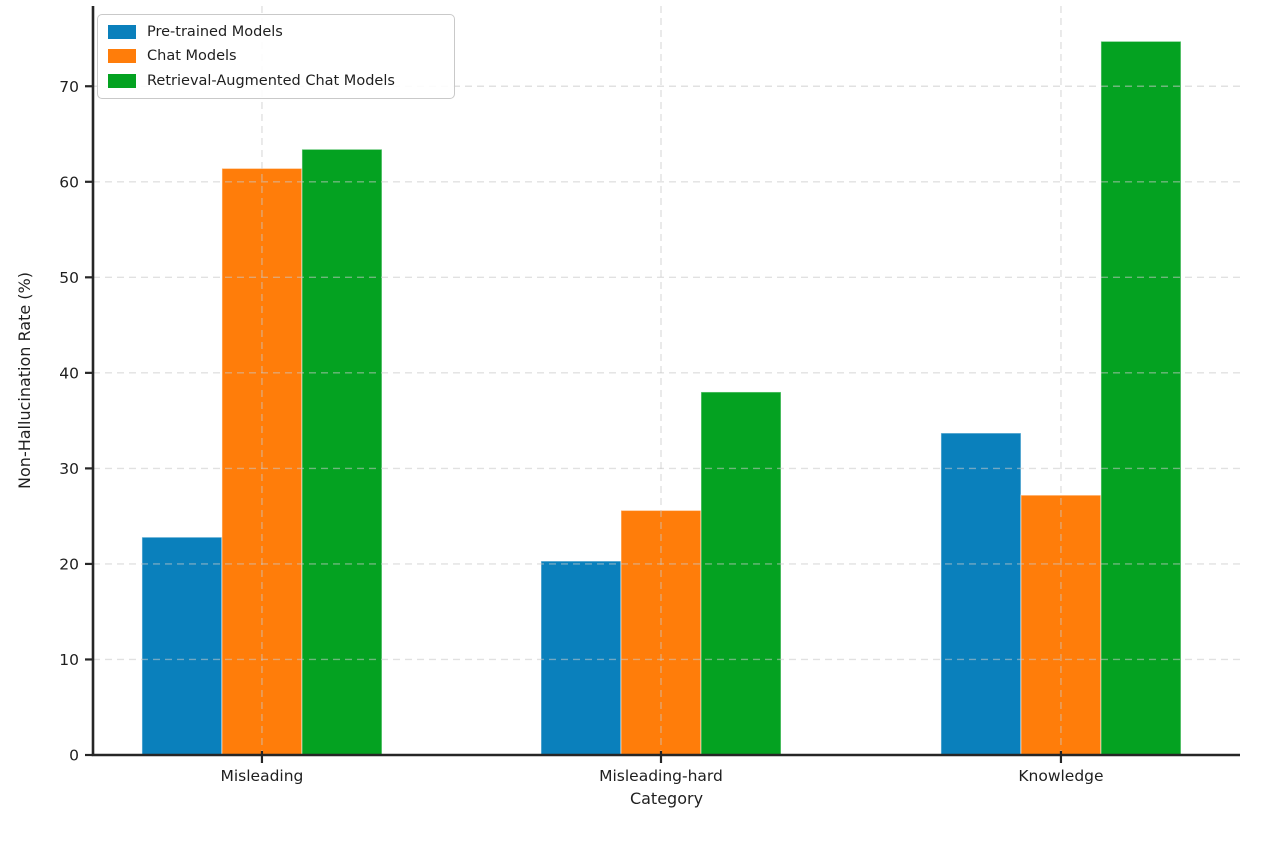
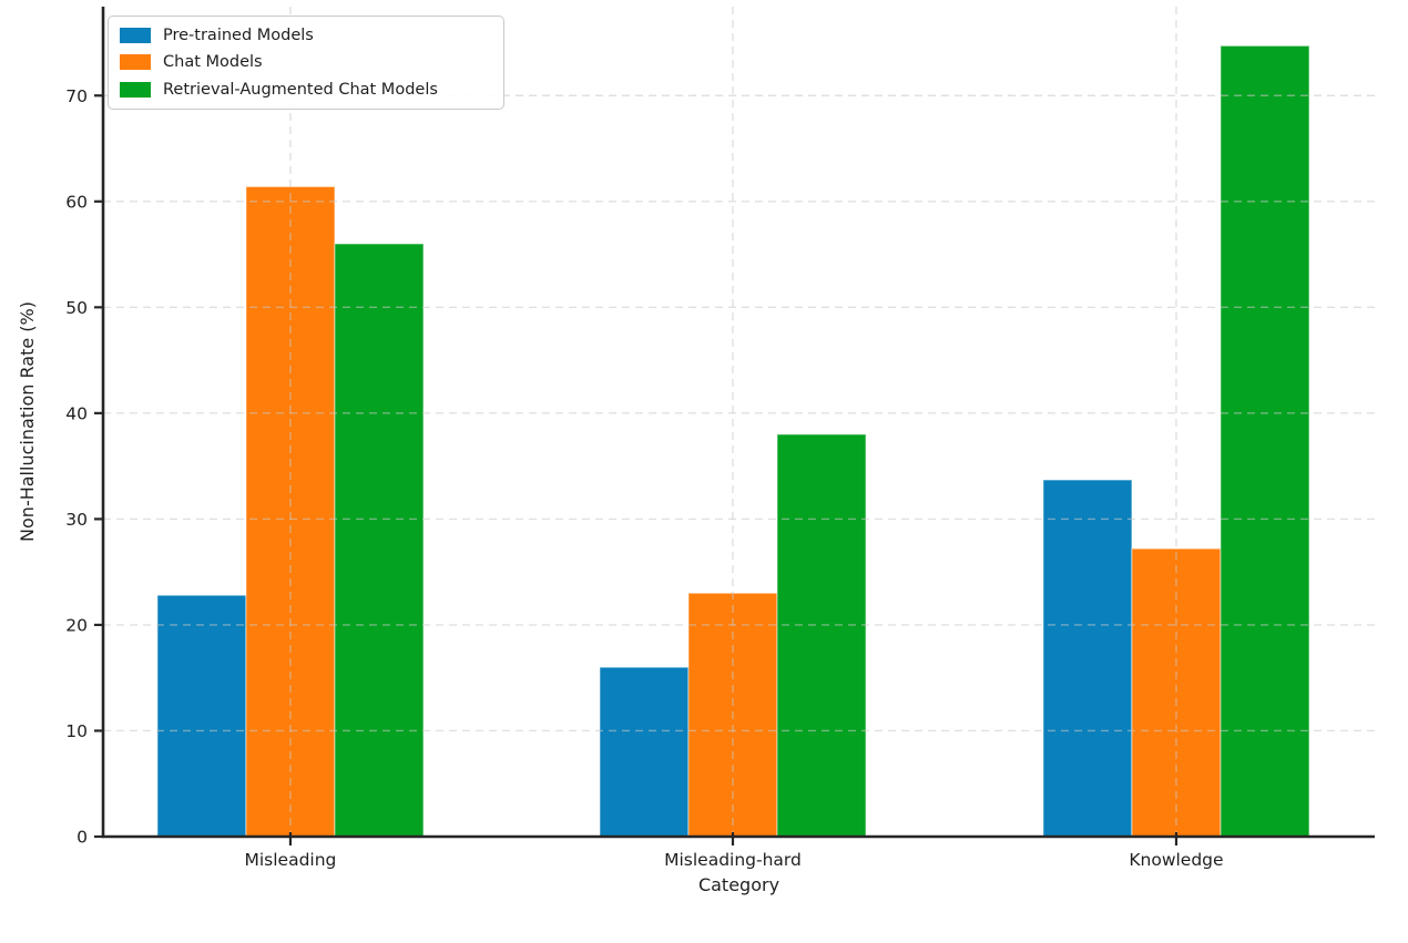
Retrieval-Augmented Chat Models/Misleading: 63 -> 56
Pre-trained Models/Misleading-hard: 20 -> 16
Chat Models/Misleading-hard: 26 -> 23
